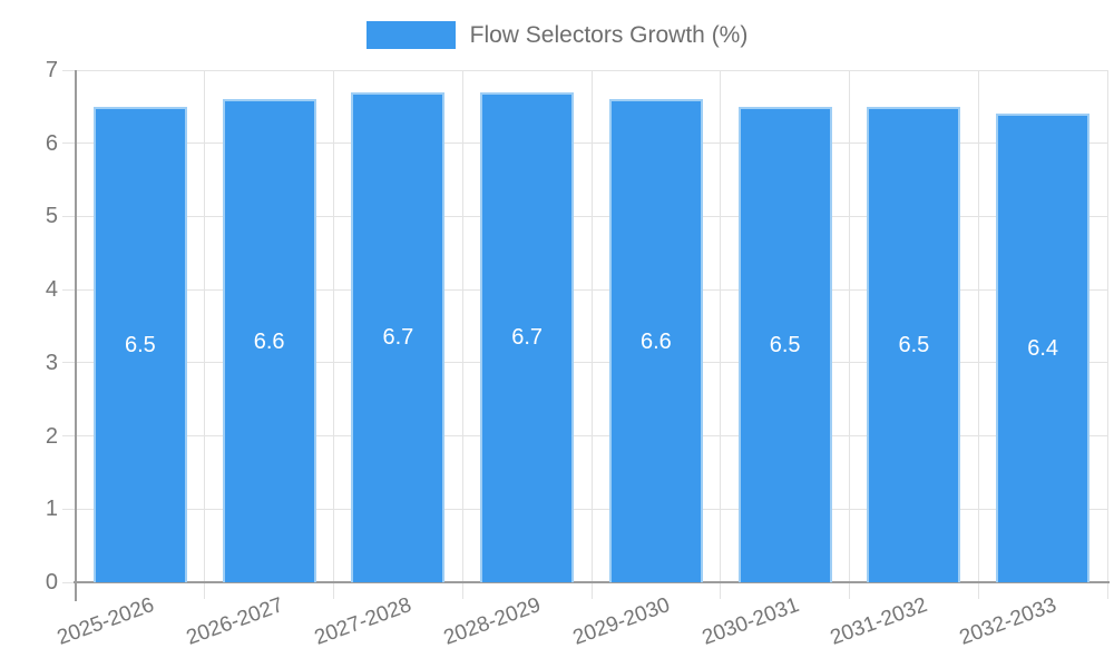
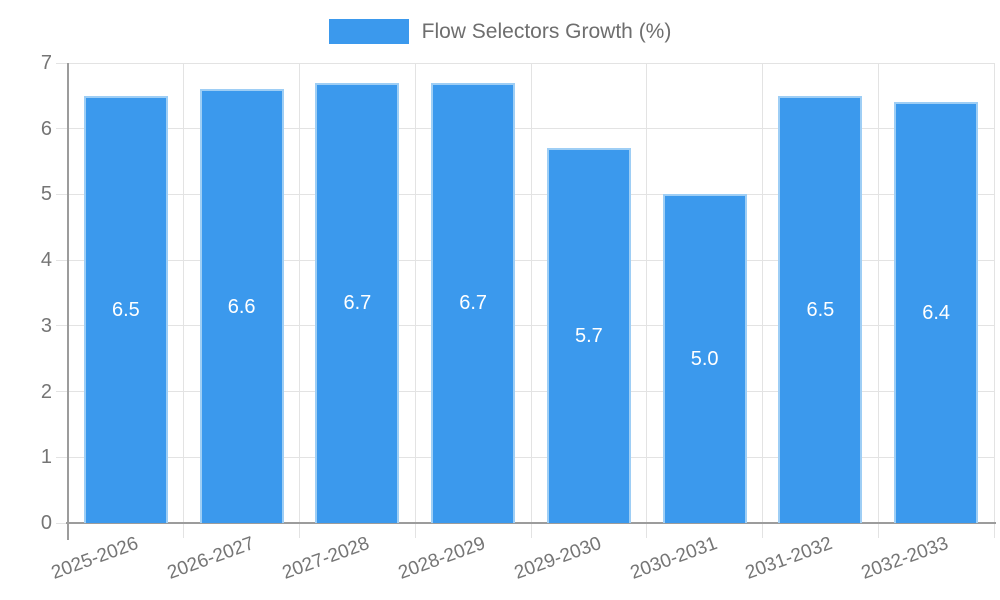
2029-2030: 6.6 -> 5.7
2030-2031: 6.5 -> 5.0
